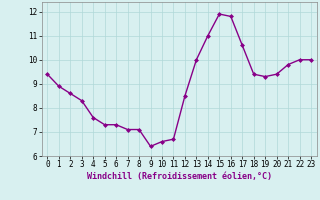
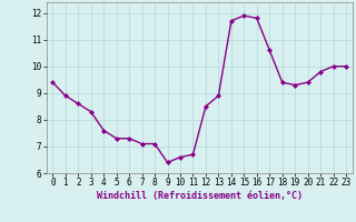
13: 10.0 -> 8.9
14: 11.0 -> 11.7
